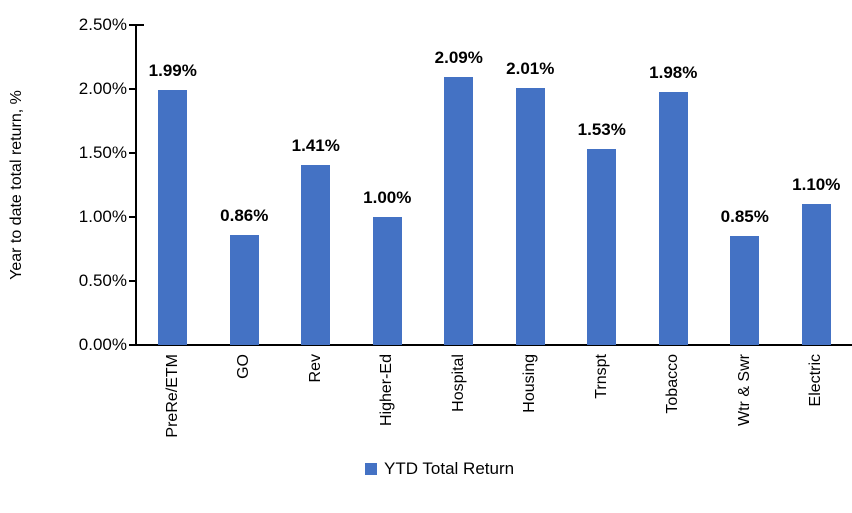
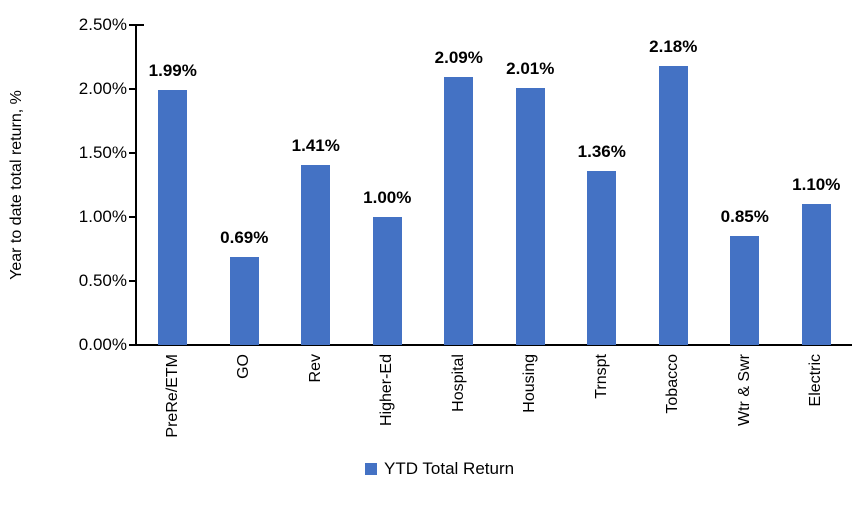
GO: 0.86% -> 0.69%
Trnspt: 1.53% -> 1.36%
Tobacco: 1.98% -> 2.18%
